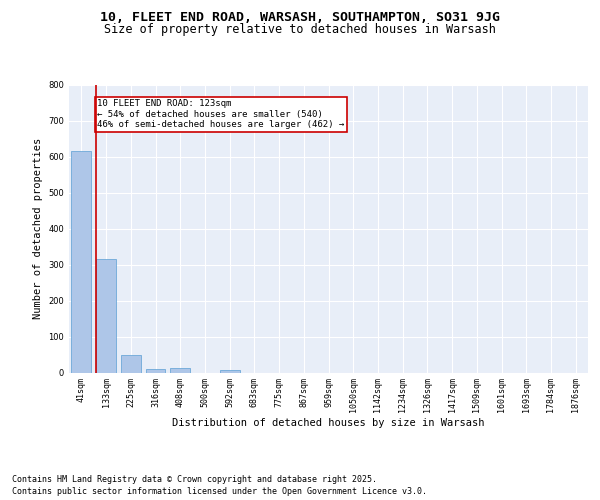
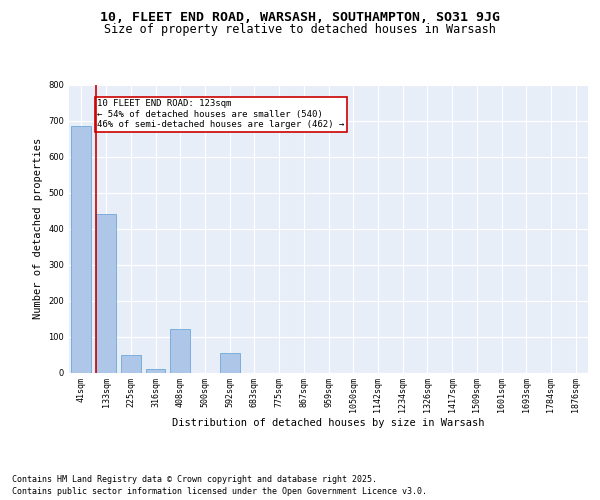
41sqm: 617 -> 685
133sqm: 316 -> 440
408sqm: 13 -> 120
592sqm: 7 -> 55
